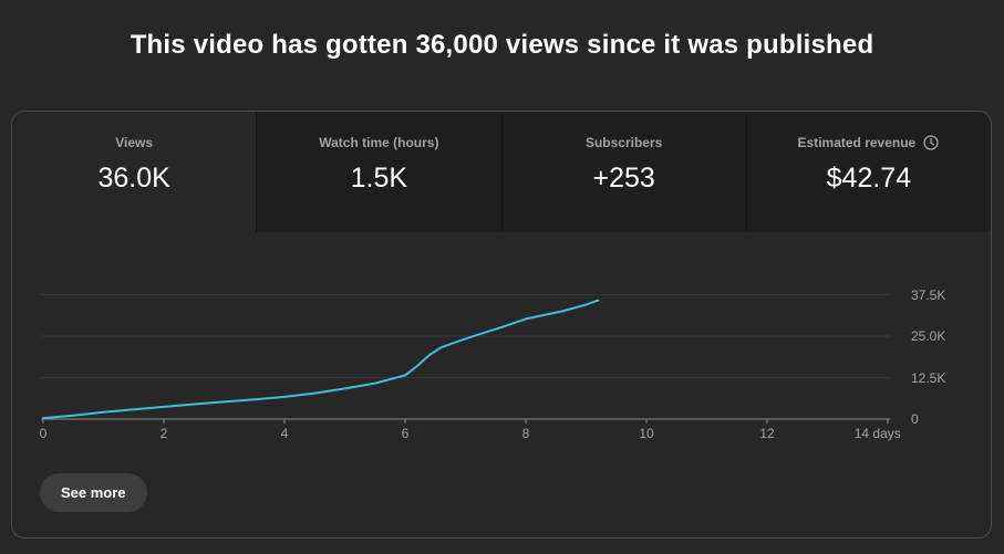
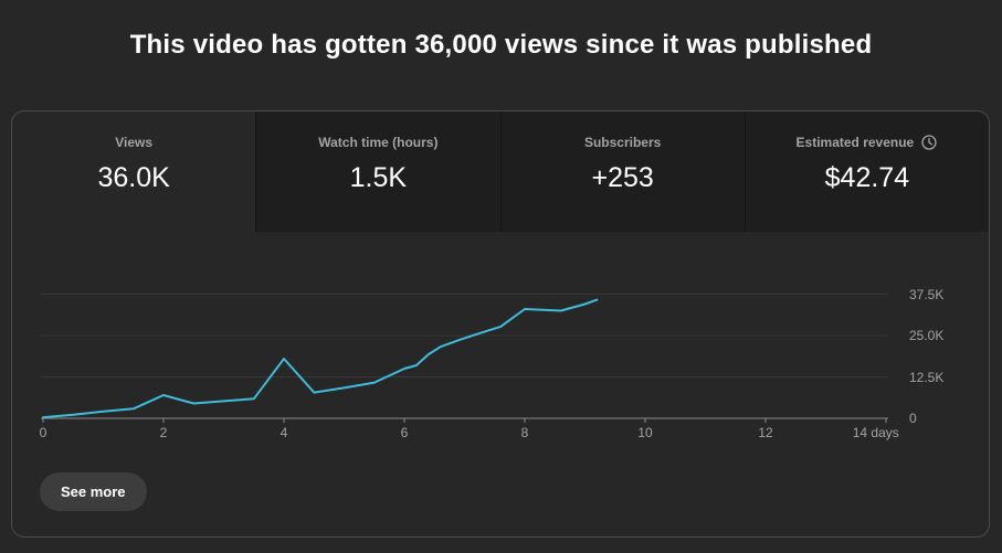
2: 4K -> 7K
4: 7K -> 18K
6: 13K -> 15K
8: 30K -> 33K
